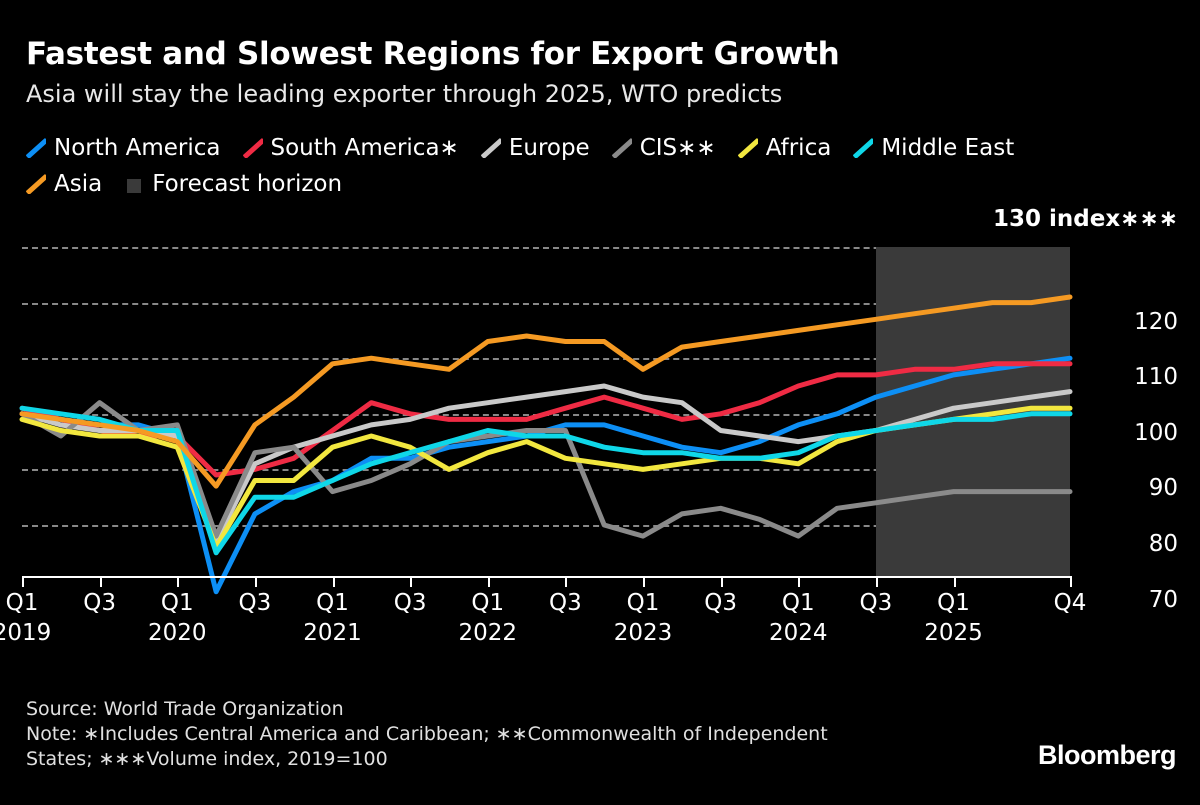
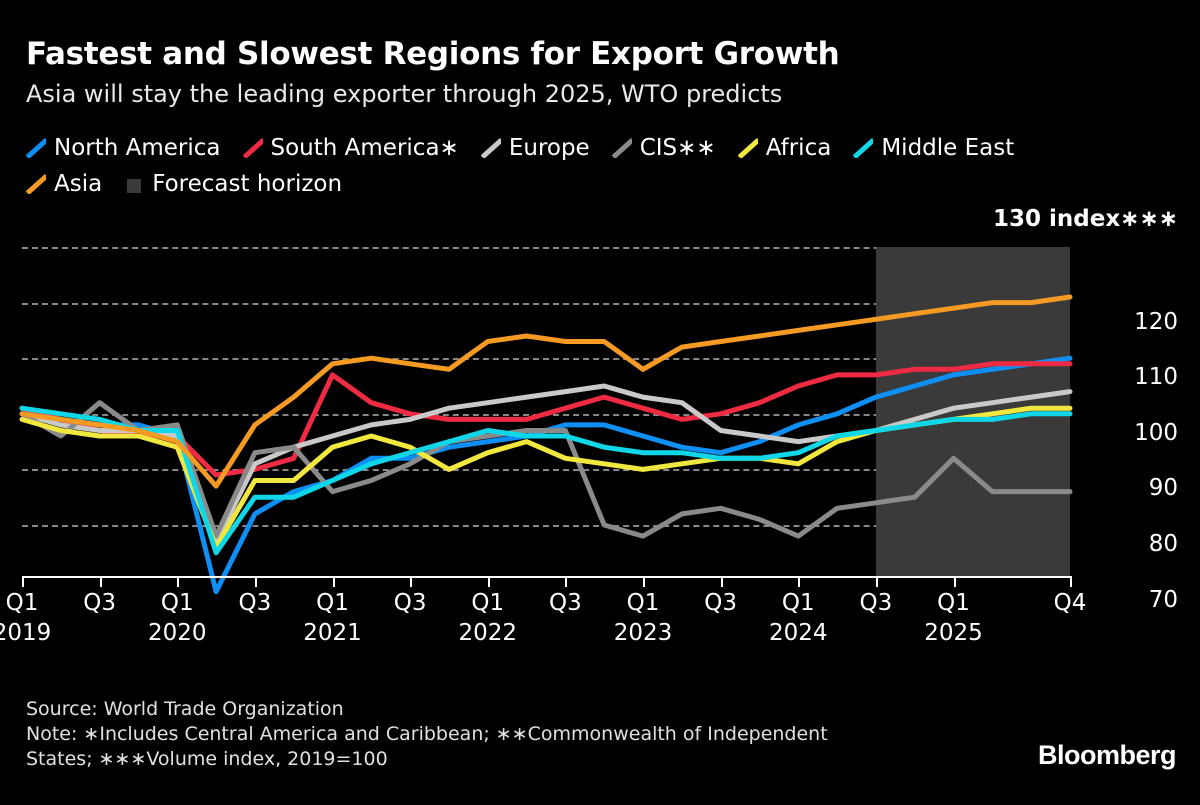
South America∗/Q1 2021: 97 -> 107
CIS∗∗/Q1 2025: 86 -> 92
